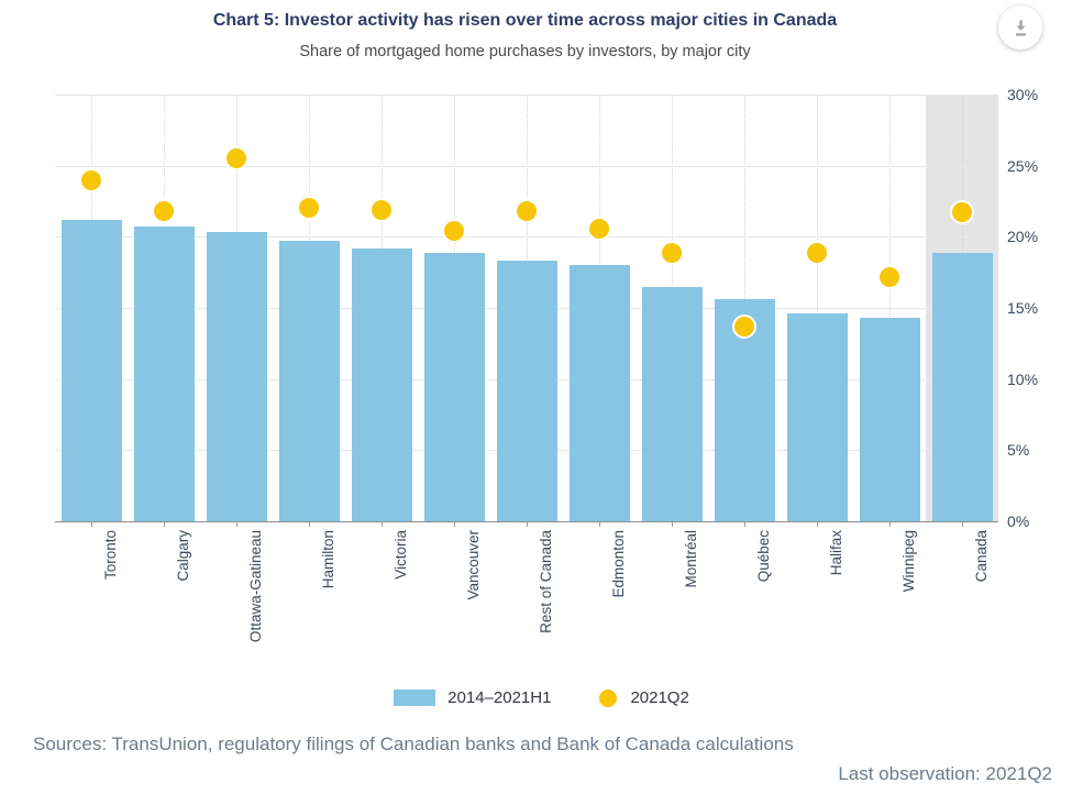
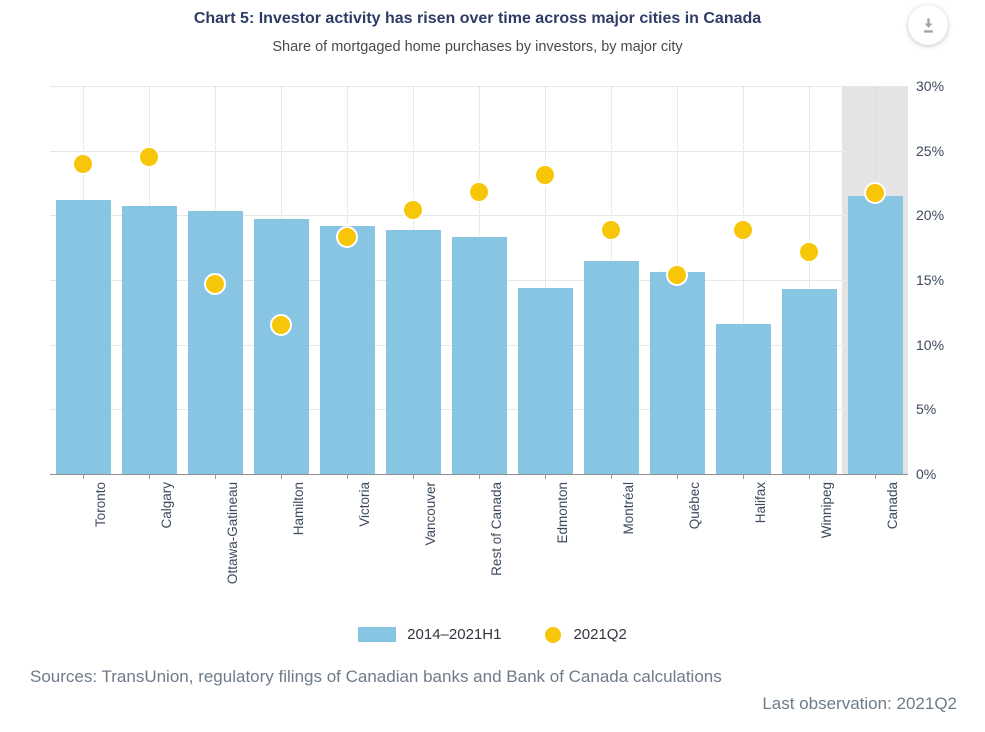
2021Q2/Calgary: 21.8% -> 24.5%
2021Q2/Ottawa-Gatineau: 25.5% -> 14.7%
2021Q2/Hamilton: 22.0% -> 11.5%
2021Q2/Victoria: 21.9% -> 18.3%
2014–2021H1/Edmonton: 18.0% -> 14.4%
2021Q2/Edmonton: 20.6% -> 23.1%
2021Q2/Québec: 13.7% -> 15.4%
2014–2021H1/Halifax: 14.6% -> 11.6%
2014–2021H1/Canada: 18.9% -> 21.5%
